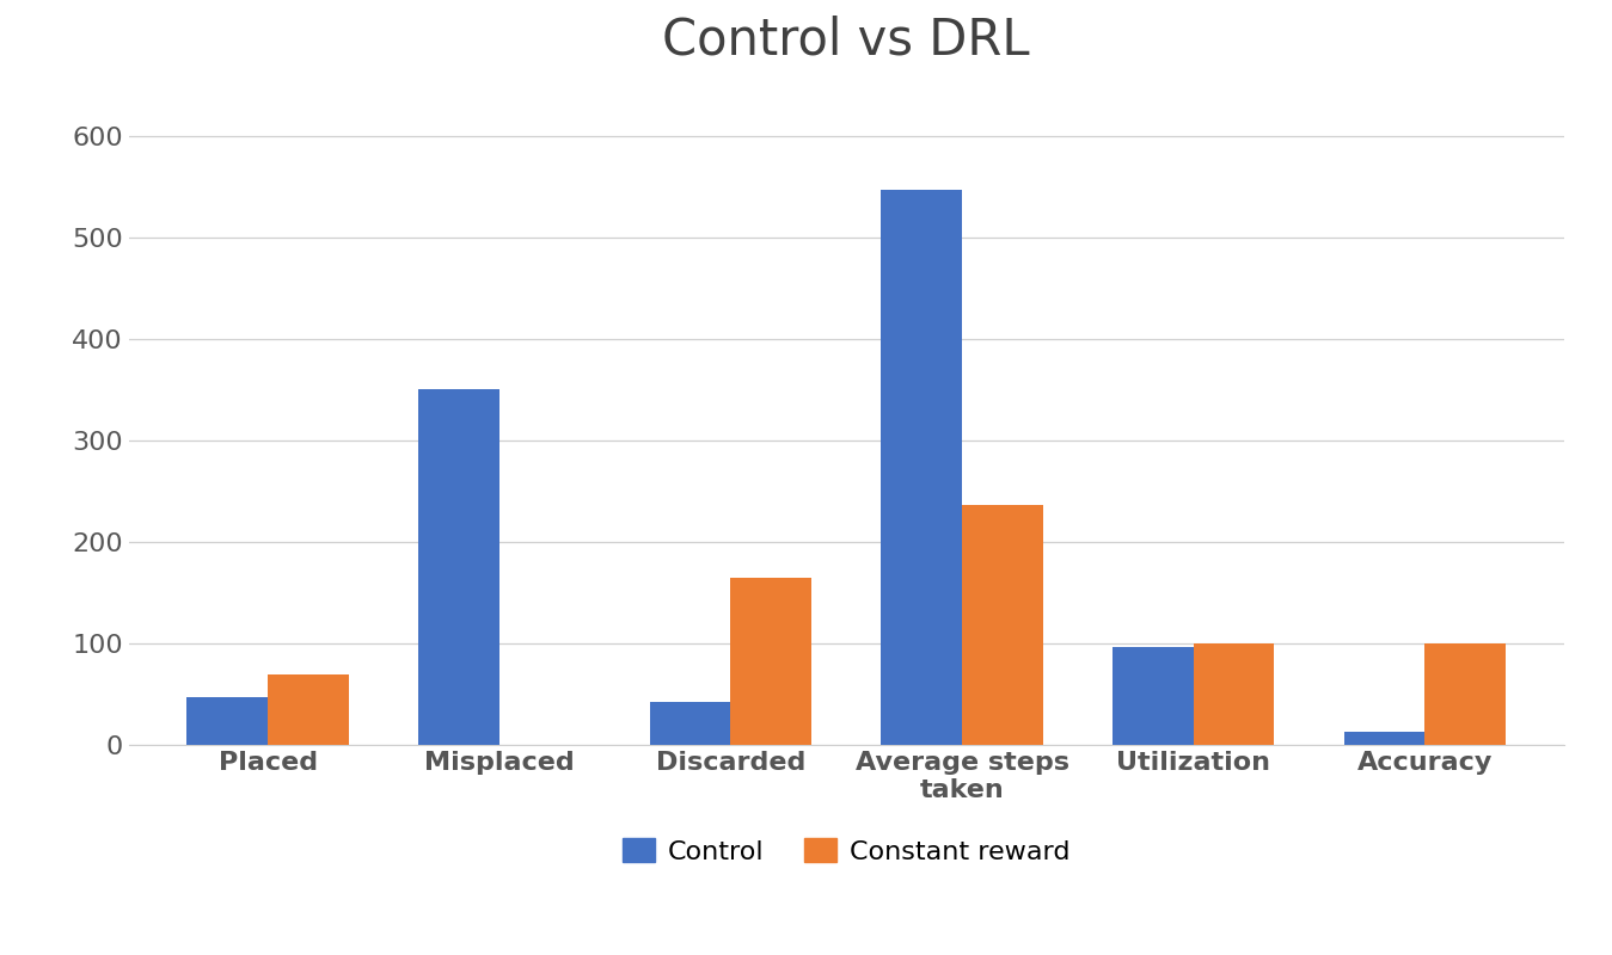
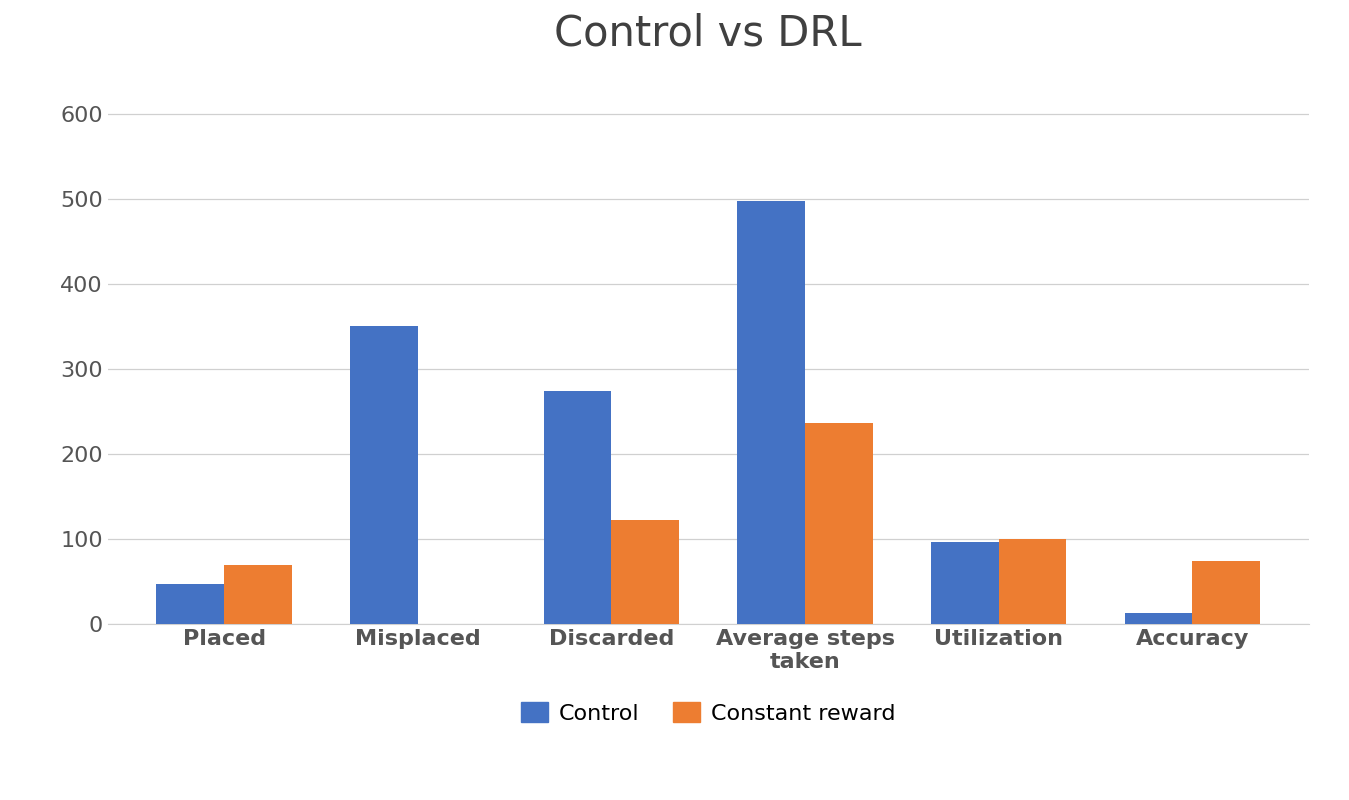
Control/Discarded: 42 -> 274
Constant reward/Discarded: 165 -> 122
Control/Average steps taken: 547 -> 498
Constant reward/Accuracy: 100 -> 74
